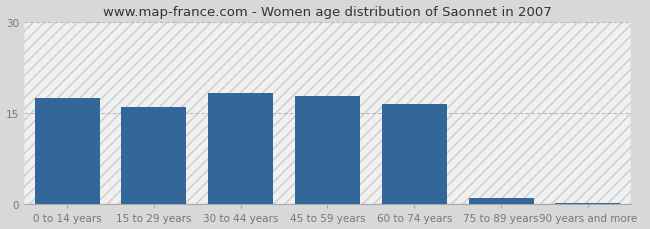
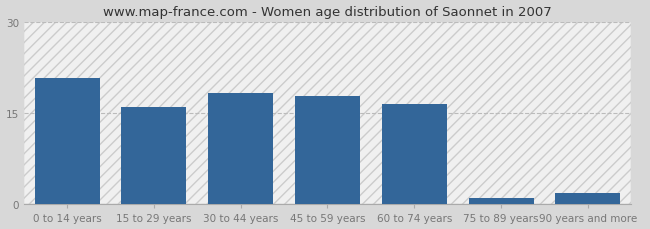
0 to 14 years: 17.5 -> 20.8
90 years and more: 0.2 -> 1.8
